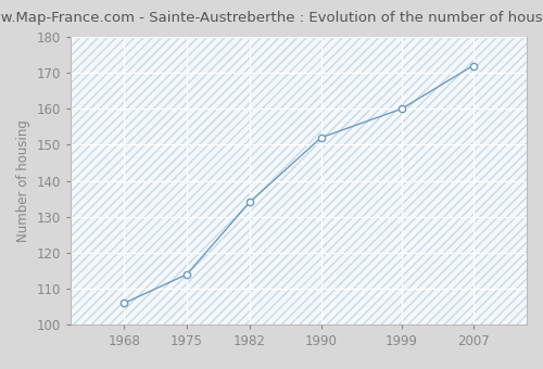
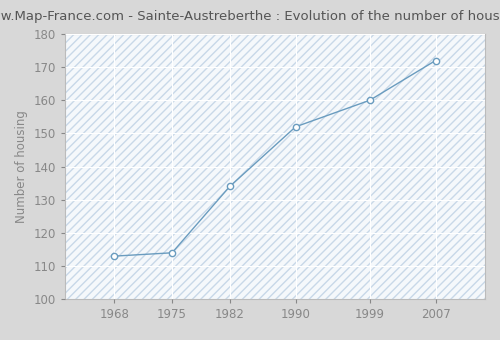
1968: 106 -> 113
